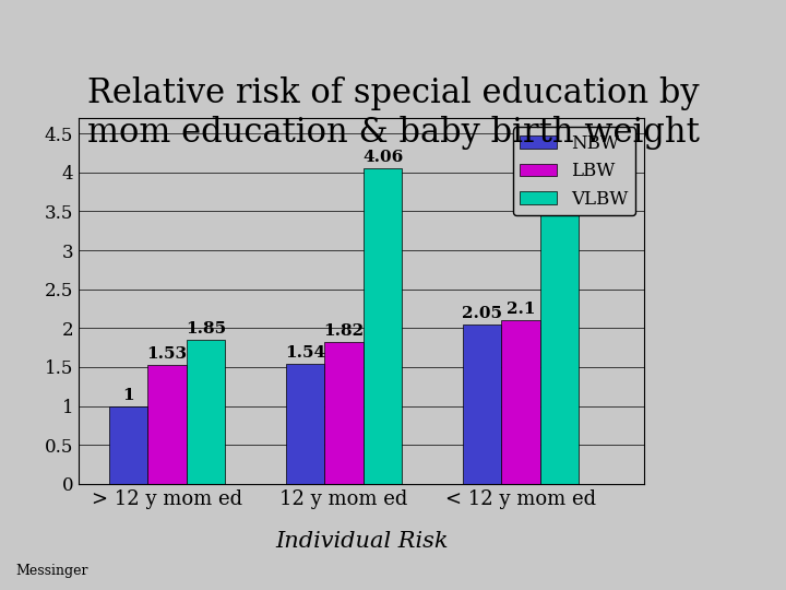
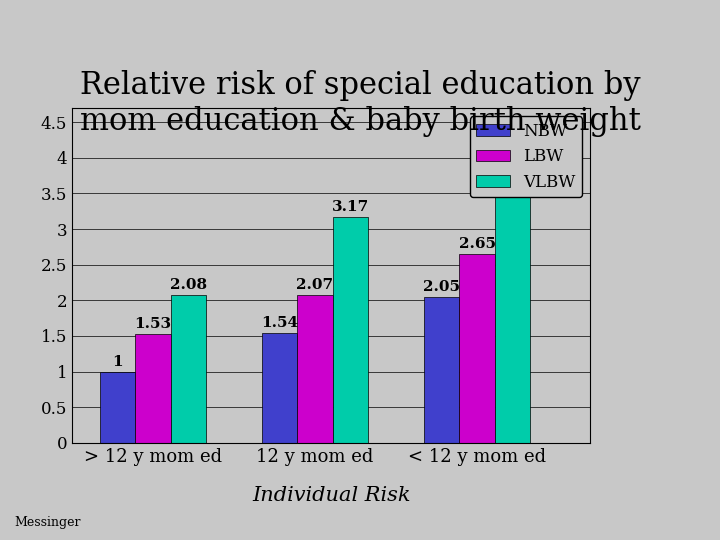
VLBW/> 12 y mom ed: 1.85 -> 2.08
LBW/12 y mom ed: 1.82 -> 2.07
VLBW/12 y mom ed: 4.06 -> 3.17
LBW/< 12 y mom ed: 2.1 -> 2.65
